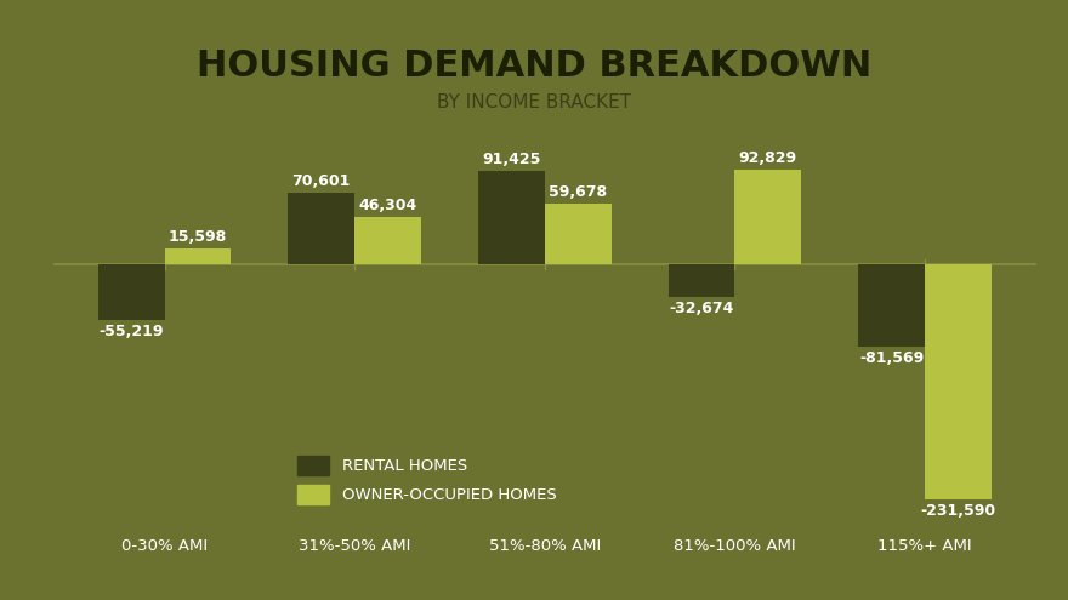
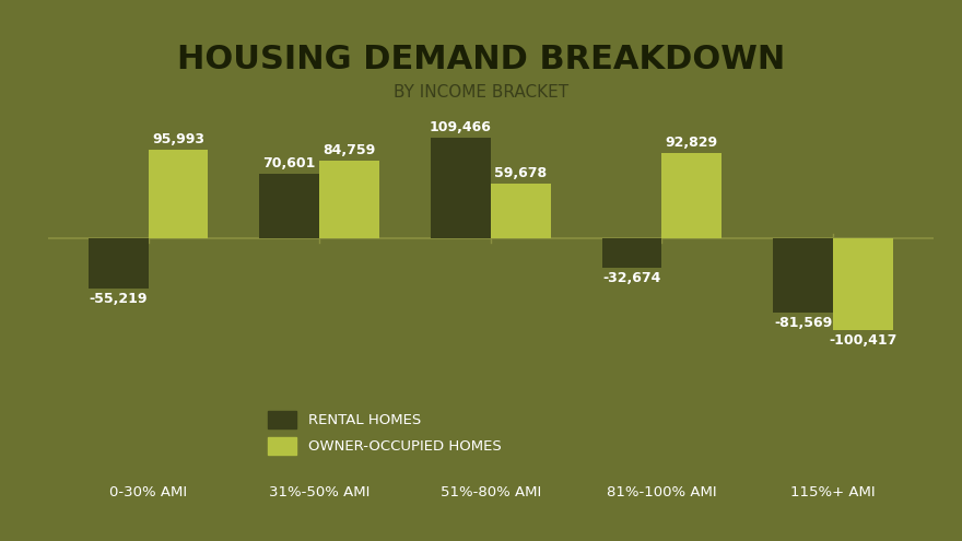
OWNER-OCCUPIED HOMES/0-30% AMI: 15,598 -> 95,993
OWNER-OCCUPIED HOMES/31%-50% AMI: 46,304 -> 84,759
RENTAL HOMES/51%-80% AMI: 91,425 -> 109,466
OWNER-OCCUPIED HOMES/115%+ AMI: -231,590 -> -100,417
